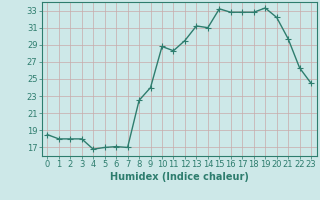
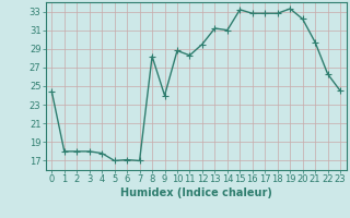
0: 18.5 -> 24.4
4: 16.8 -> 17.8
8: 22.5 -> 28.2
